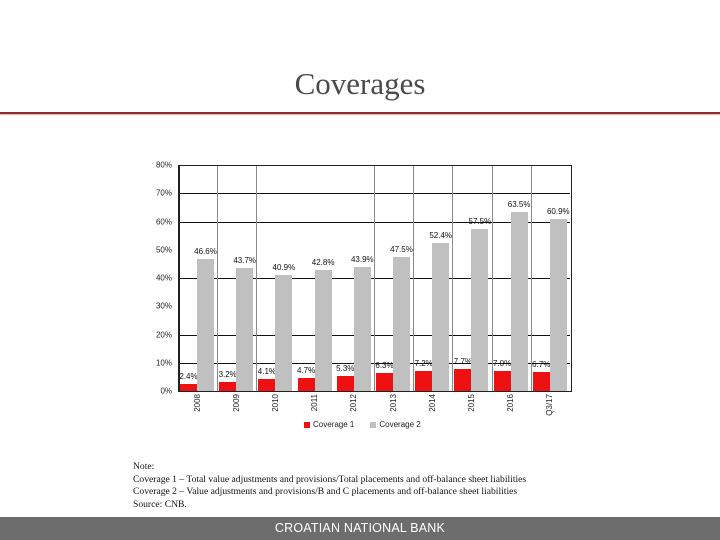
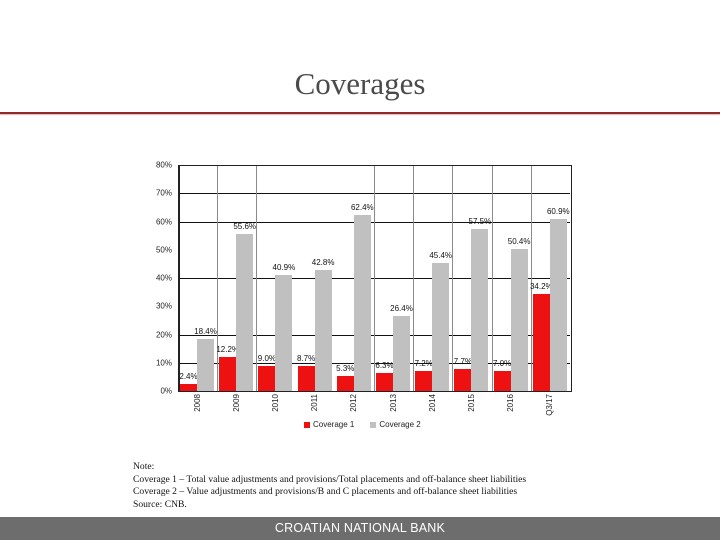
Coverage 2/2008: 46.6% -> 18.4%
Coverage 1/2009: 3.2% -> 12.2%
Coverage 2/2009: 43.7% -> 55.6%
Coverage 1/2010: 4.1% -> 9.0%
Coverage 1/2011: 4.7% -> 8.7%
Coverage 2/2012: 43.9% -> 62.4%
Coverage 2/2013: 47.5% -> 26.4%
Coverage 2/2014: 52.4% -> 45.4%
Coverage 2/2016: 63.5% -> 50.4%
Coverage 1/Q3/17: 6.7% -> 34.2%
